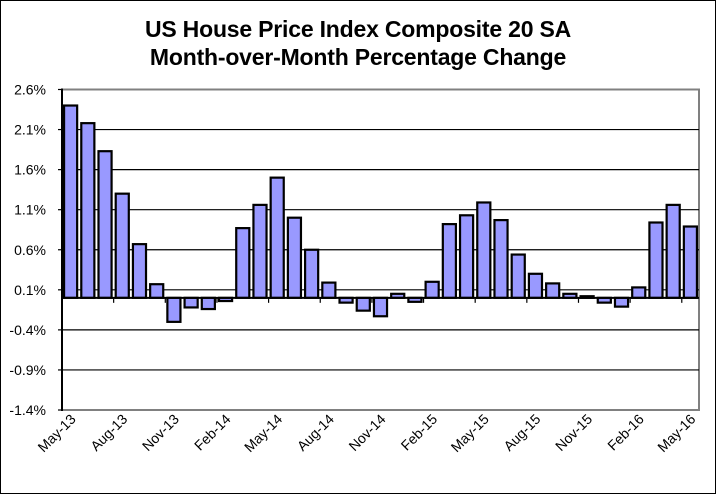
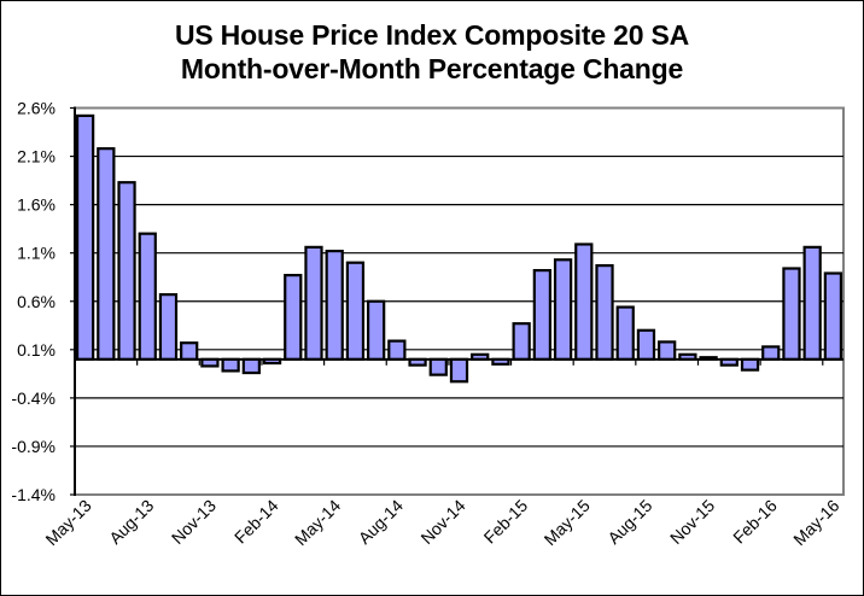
May-13: 2.4% -> 2.5%
Nov-13: -0.3% -> -0.1%
May-14: 1.5% -> 1.1%
Feb-15: 0.2% -> 0.4%
